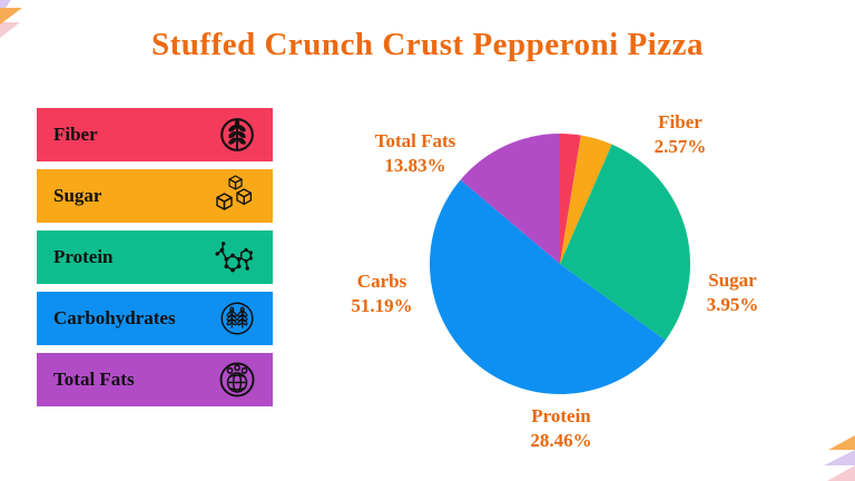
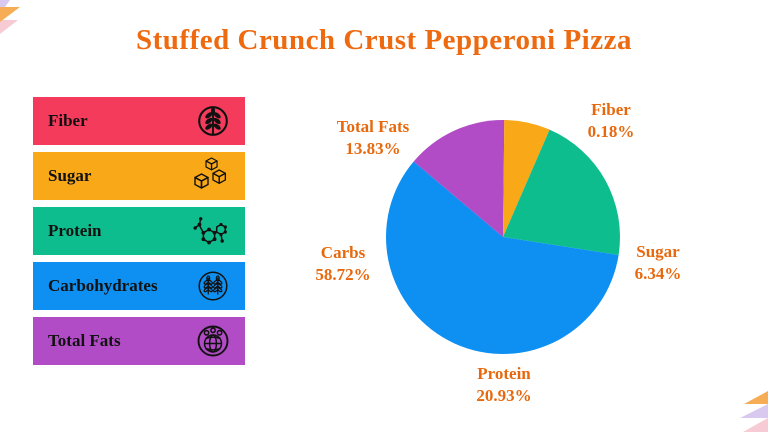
Fiber: 2.57% -> 0.18%
Sugar: 3.95% -> 6.34%
Protein: 28.46% -> 20.93%
Carbs: 51.19% -> 58.72%
